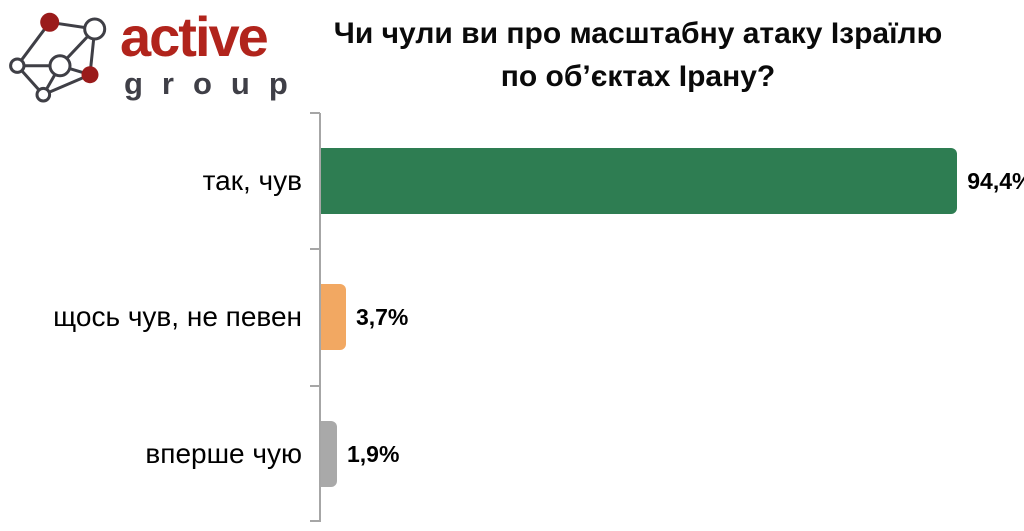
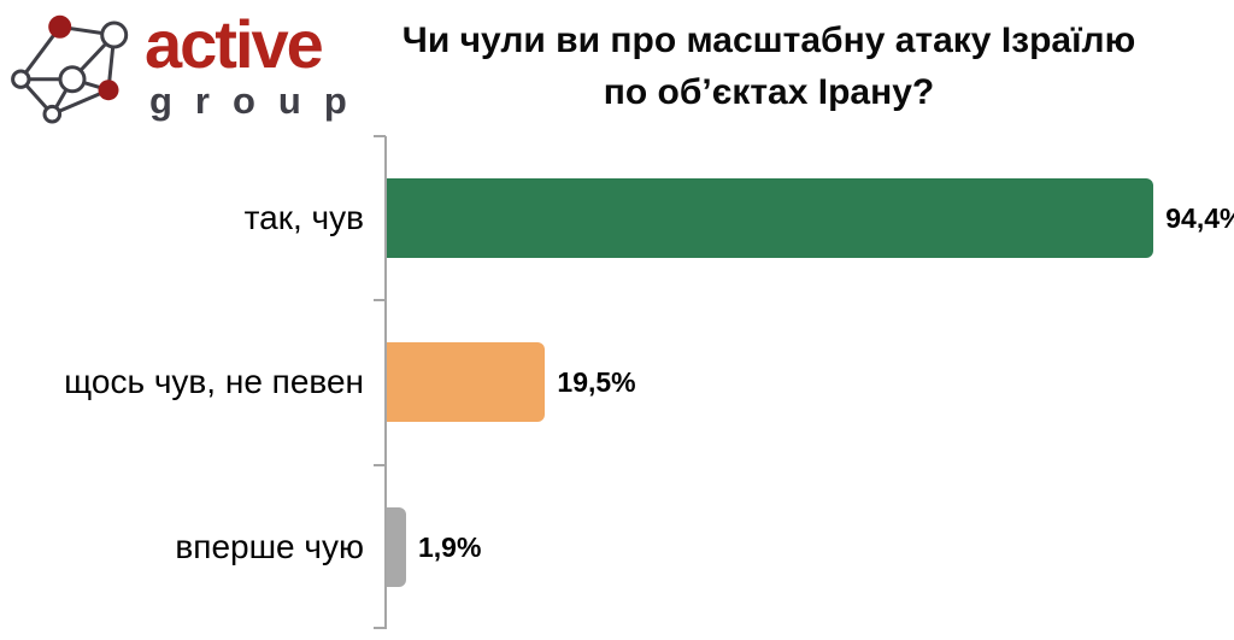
щось чув, не певен: 3,7% -> 19,5%
